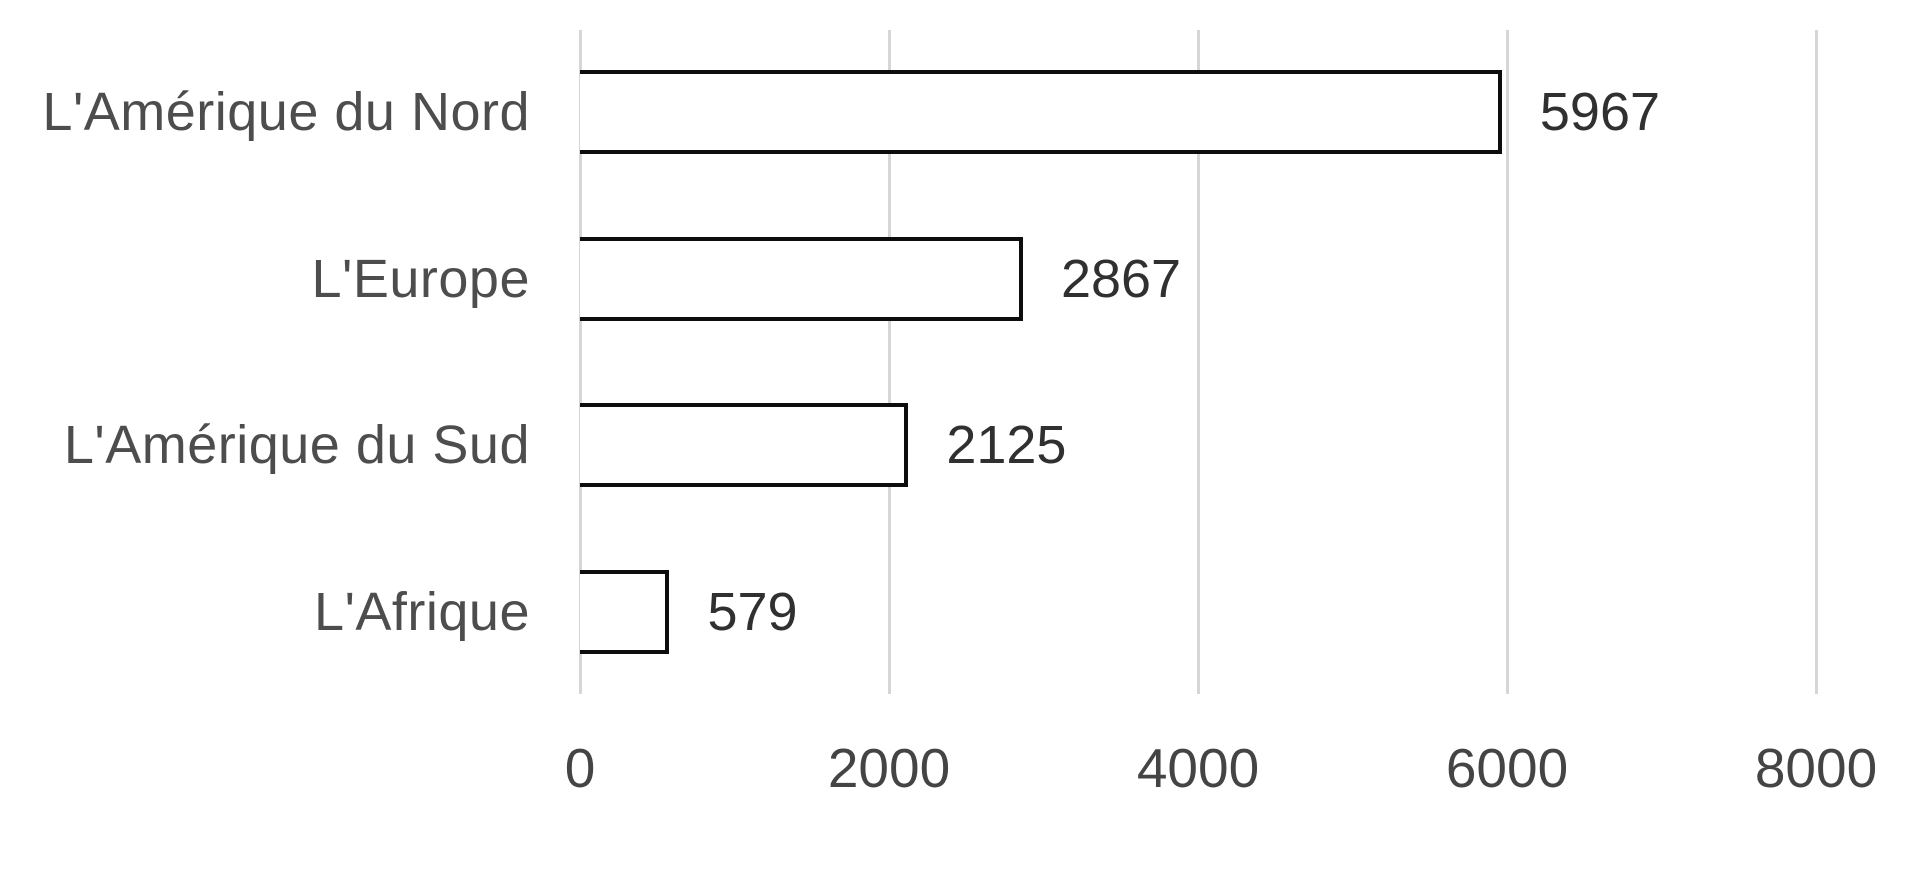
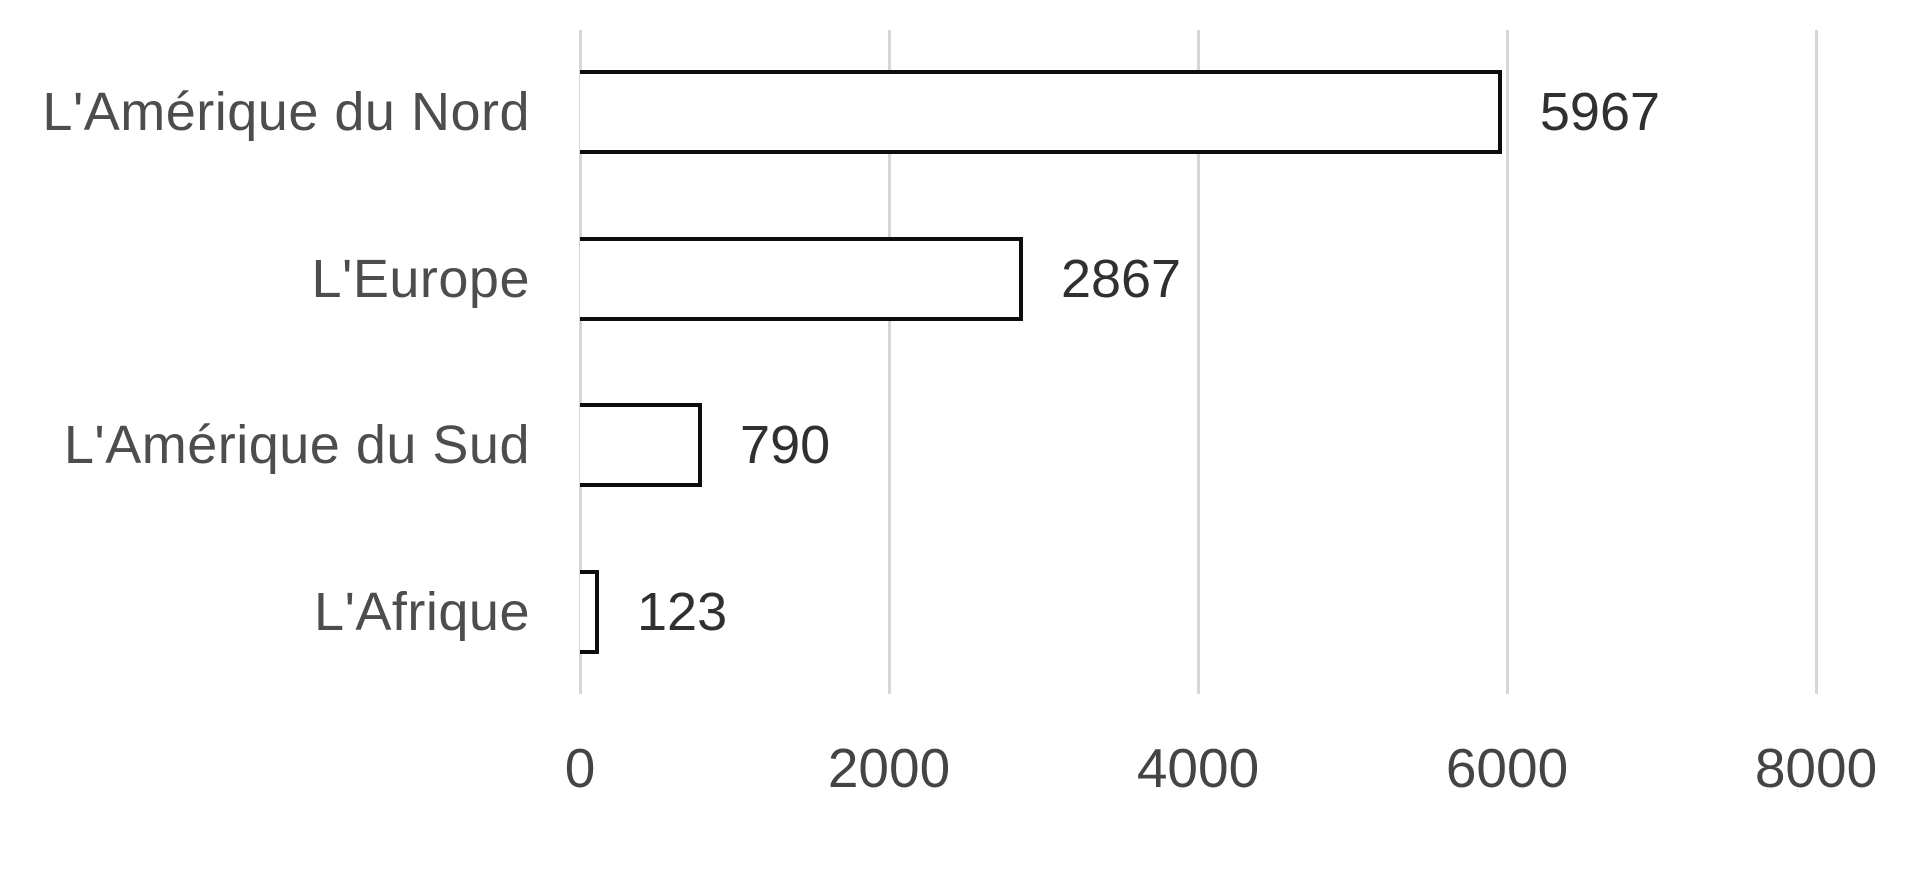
L'Amérique du Sud: 2125 -> 790
L'Afrique: 579 -> 123
